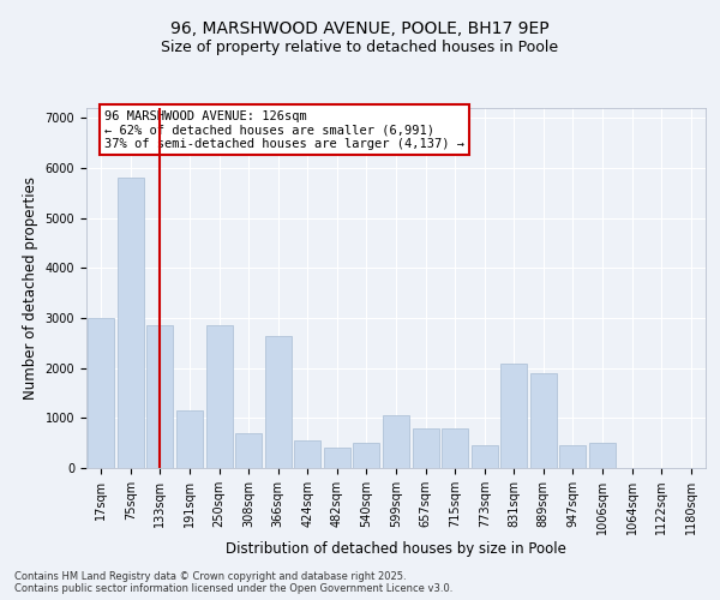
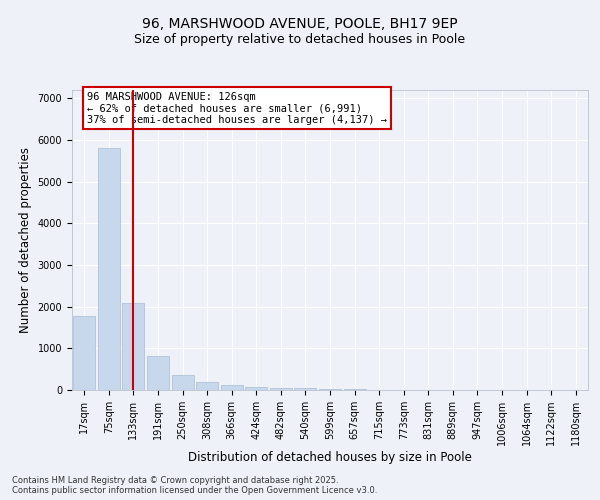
17sqm: 3000 -> 1780
133sqm: 2850 -> 2100
191sqm: 1150 -> 820
250sqm: 2850 -> 360
308sqm: 700 -> 200
366sqm: 2650 -> 120
424sqm: 550 -> 80
482sqm: 400 -> 60
540sqm: 500 -> 50
599sqm: 1050 -> 30
657sqm: 800 -> 20
715sqm: 800 -> 10
773sqm: 450 -> 0
831sqm: 2100 -> 0
889sqm: 1900 -> 0
947sqm: 450 -> 0
1006sqm: 500 -> 0
